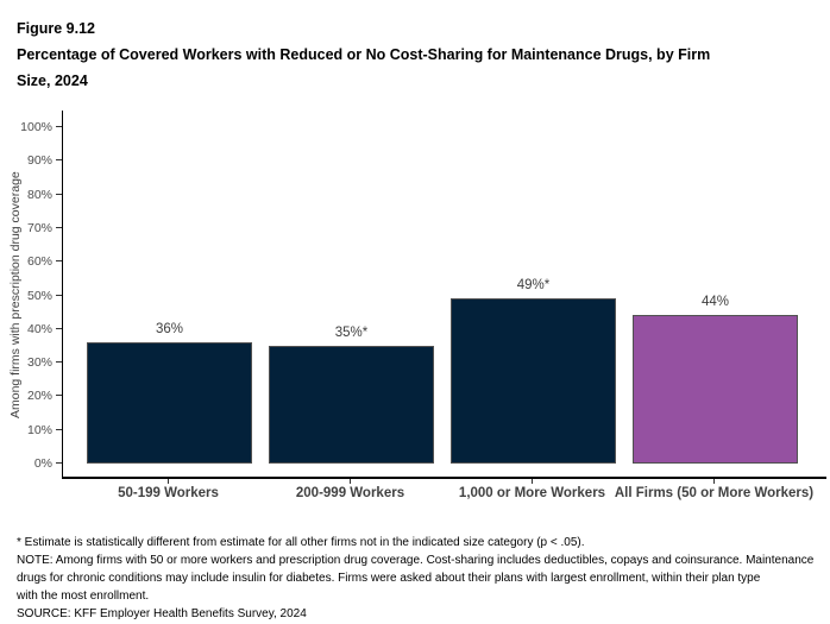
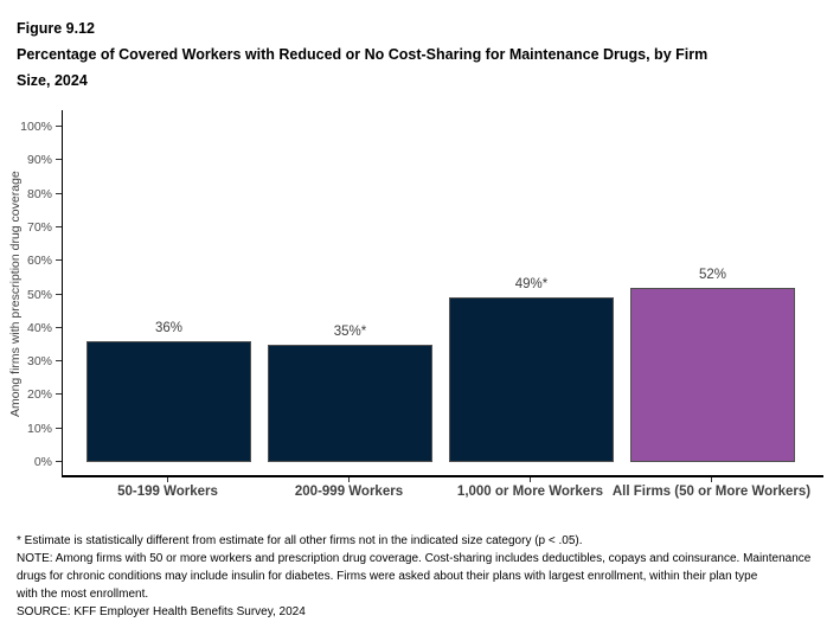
All Firms (50 or More Workers): 44% -> 52%
